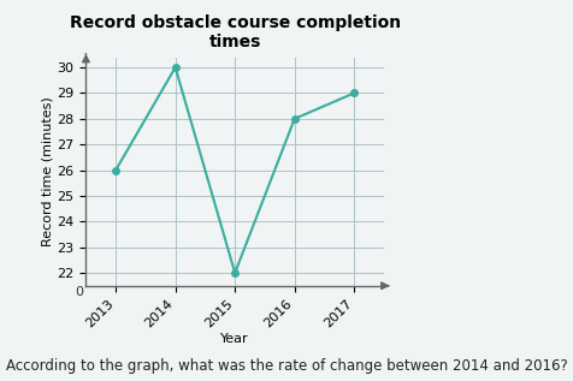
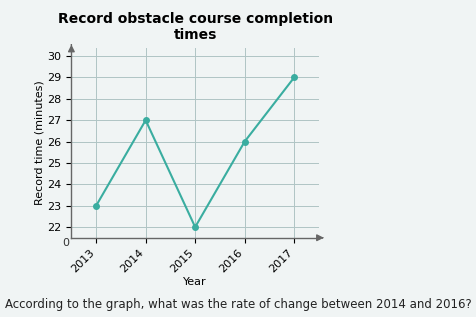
2013: 26 -> 23
2014: 30 -> 27
2016: 28 -> 26
